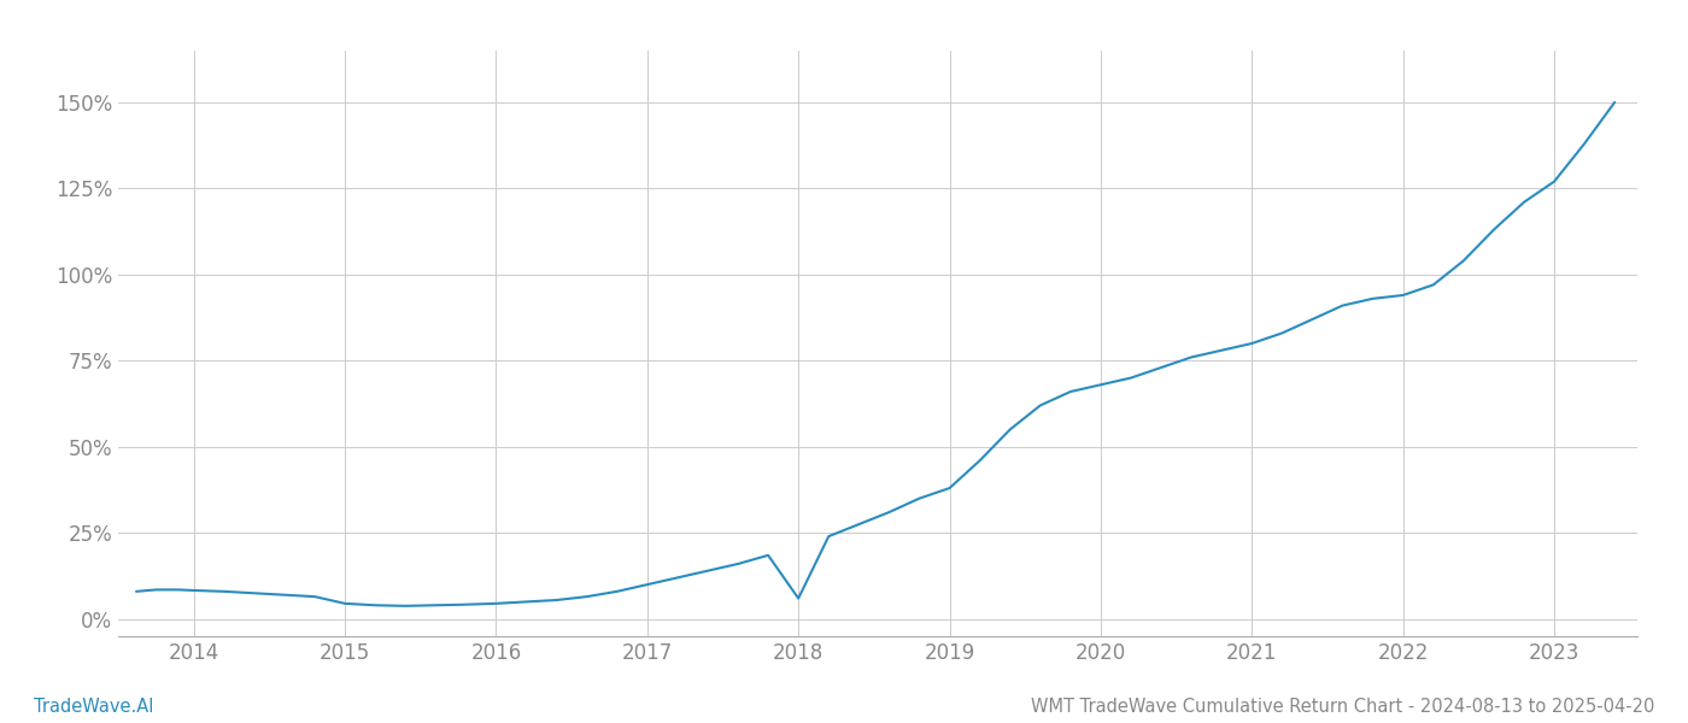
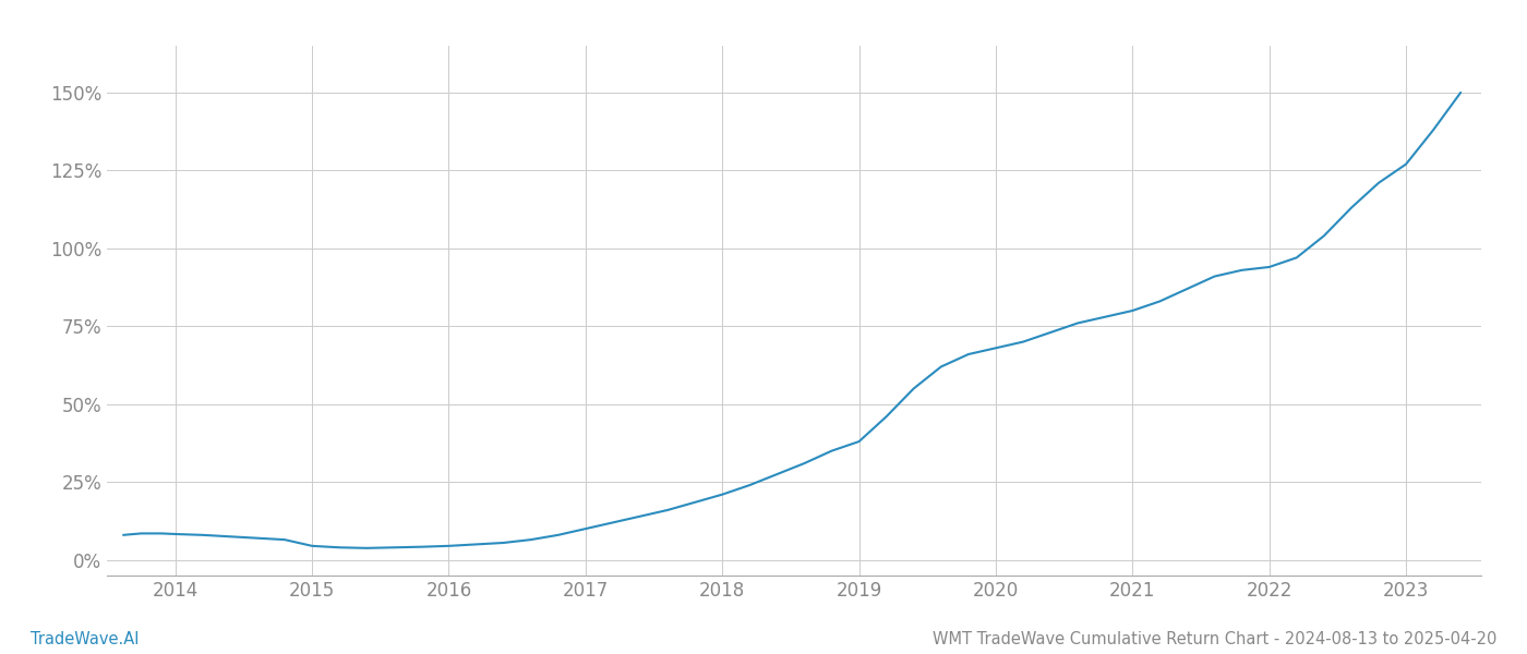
2018: 6.0% -> 21.0%
